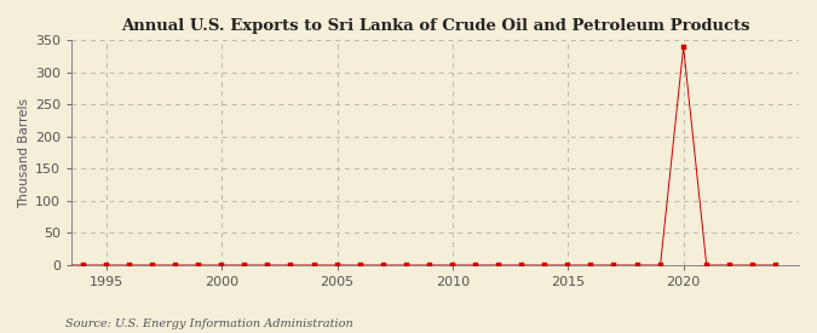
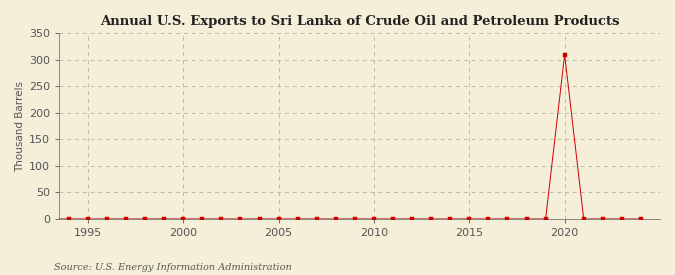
2020: 340 -> 310
